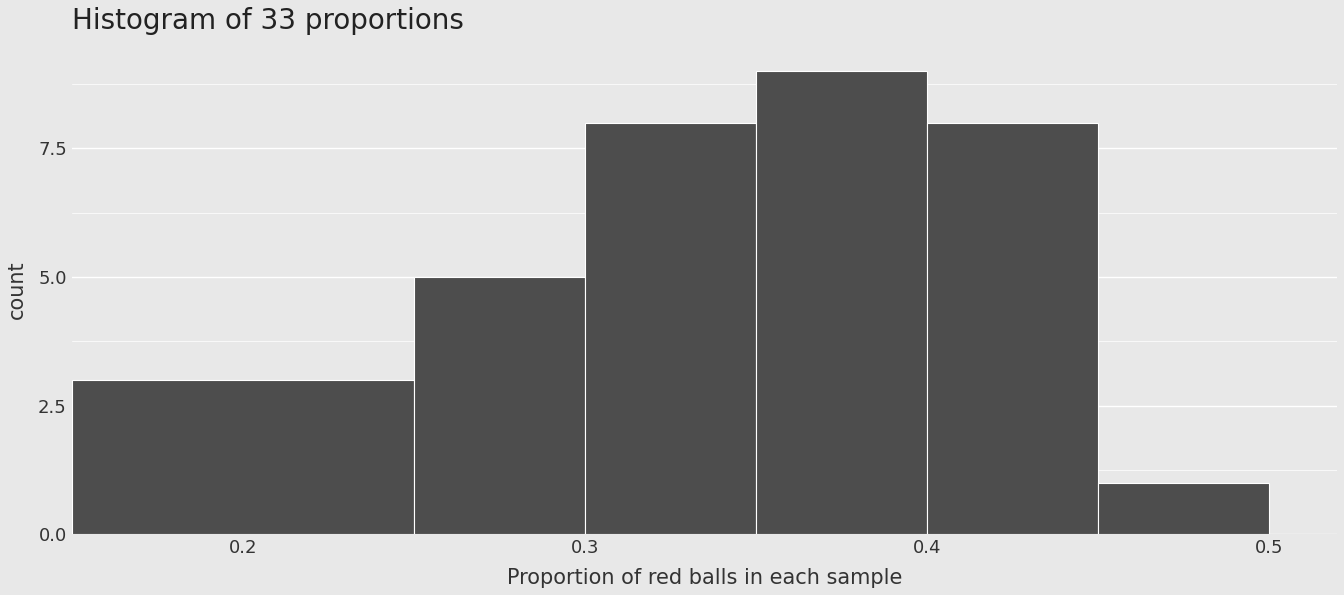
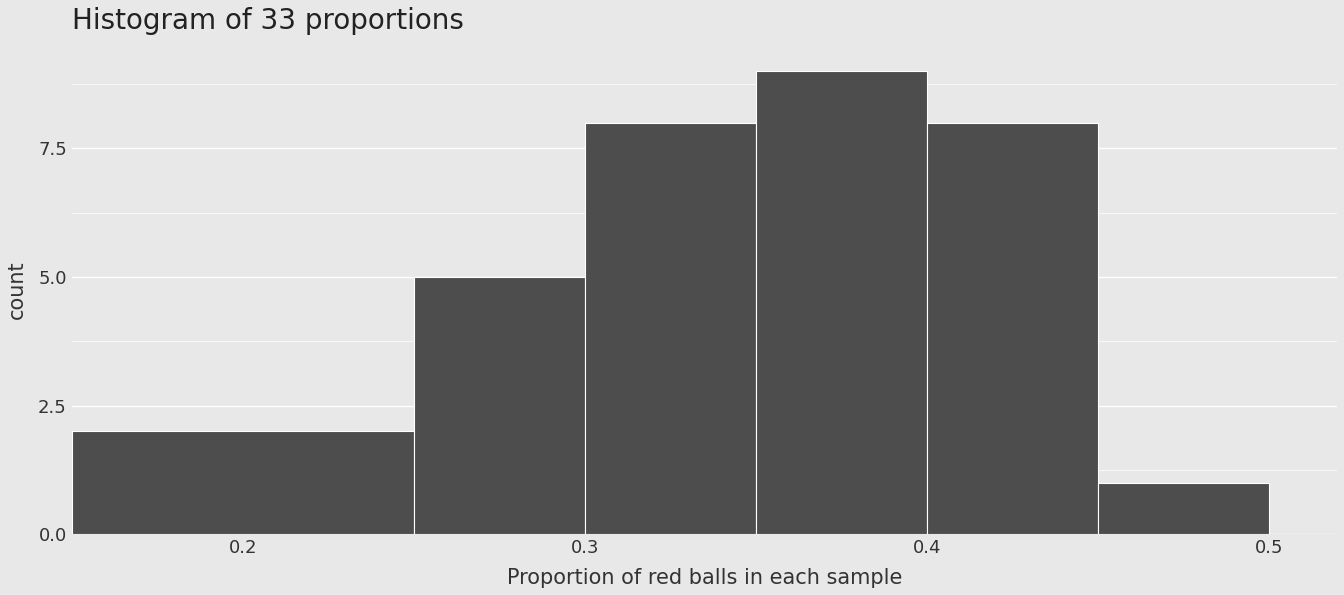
0.2: 3 -> 2
